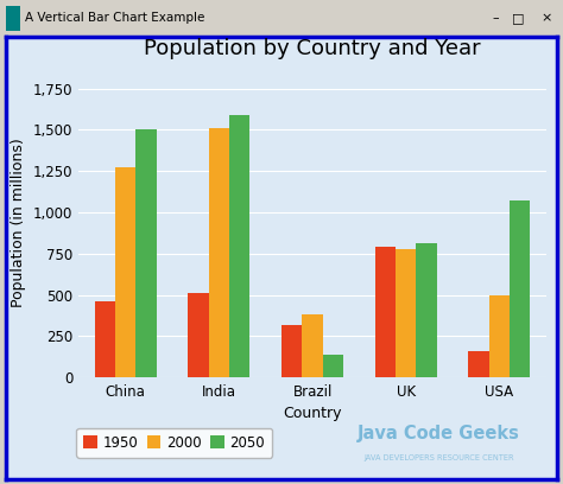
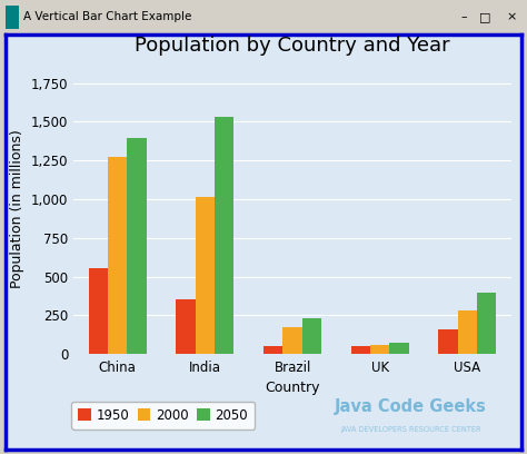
1950/China: 460 -> 550
2050/China: 1,500 -> 1,400
1950/India: 510 -> 350
2000/India: 1,510 -> 1,020
2050/India: 1,590 -> 1,530
1950/Brazil: 320 -> 50
2000/Brazil: 380 -> 180
2050/Brazil: 140 -> 230
1950/UK: 790 -> 50
2000/UK: 780 -> 60
2050/UK: 810 -> 80
2000/USA: 500 -> 280
2050/USA: 1,070 -> 400
